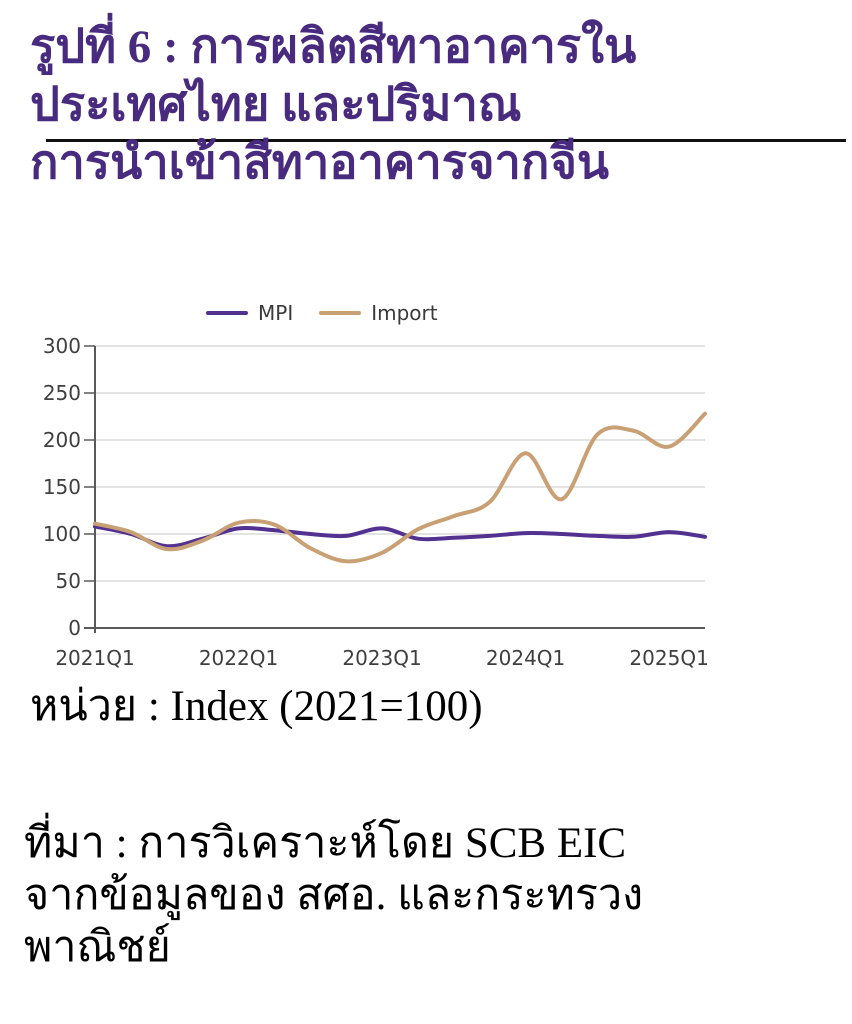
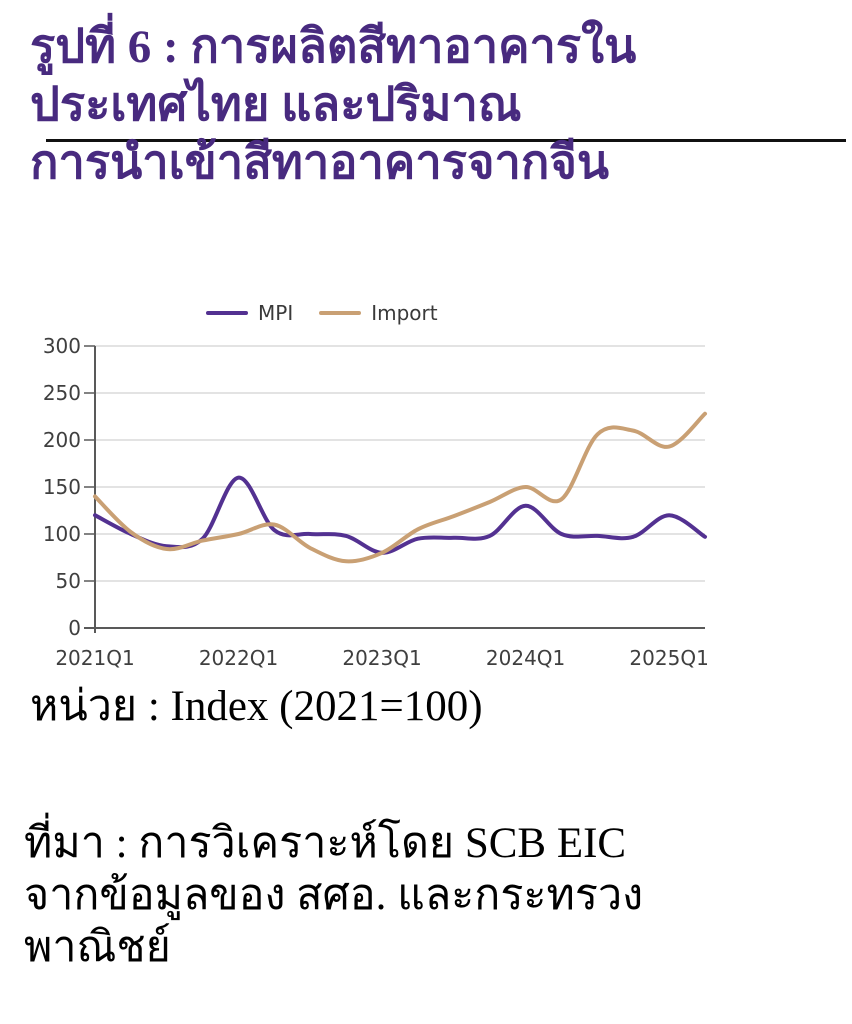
MPI/2021Q1: 110 -> 120
Import/2021Q1: 110 -> 140
MPI/2022Q1: 110 -> 160
Import/2022Q1: 110 -> 100
MPI/2023Q1: 110 -> 80
MPI/2024Q1: 100 -> 130
Import/2024Q1: 190 -> 150
MPI/2025Q1: 100 -> 120
